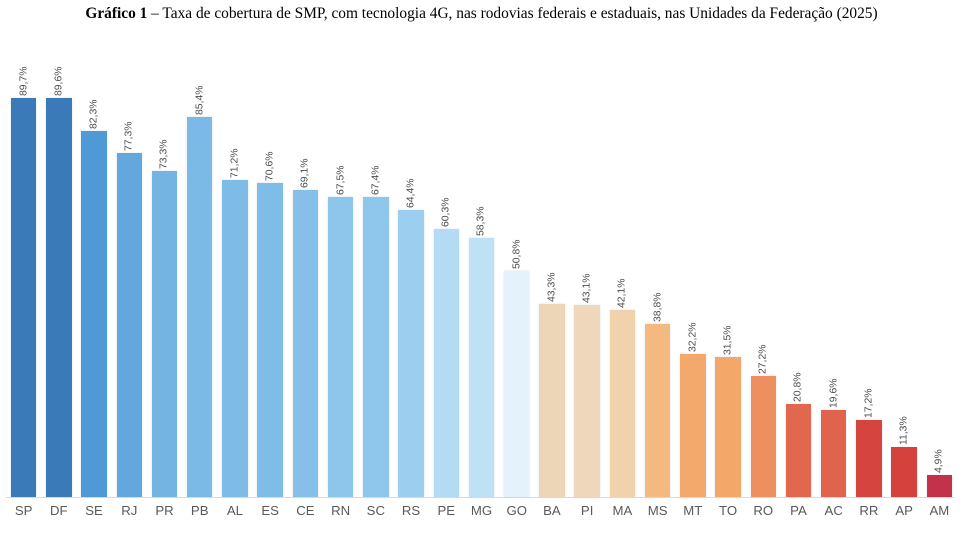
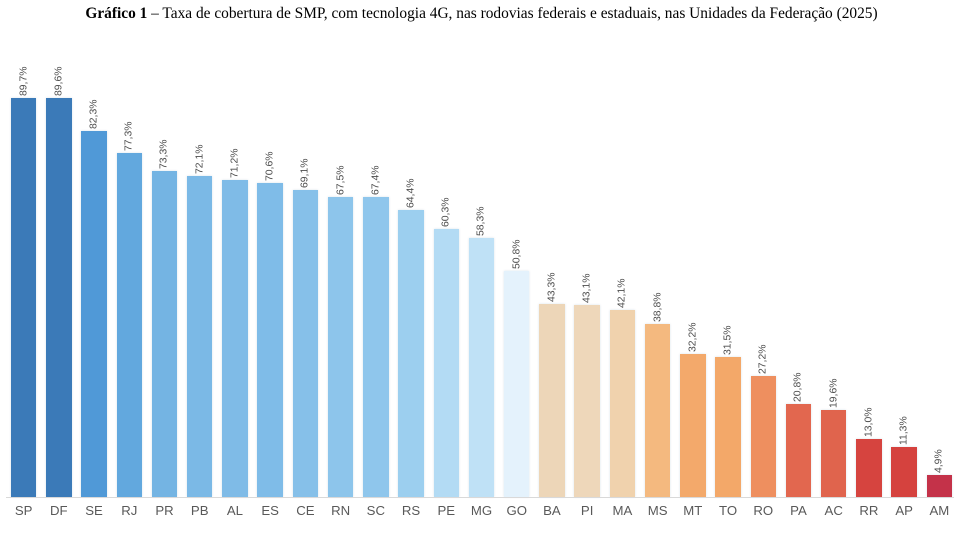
PB: 85,4% -> 72,1%
RR: 17,2% -> 13,0%
